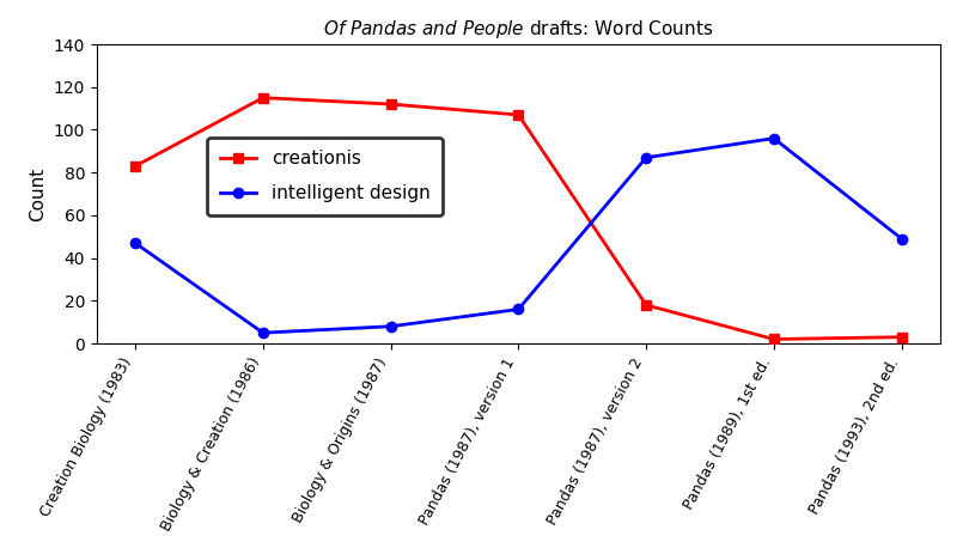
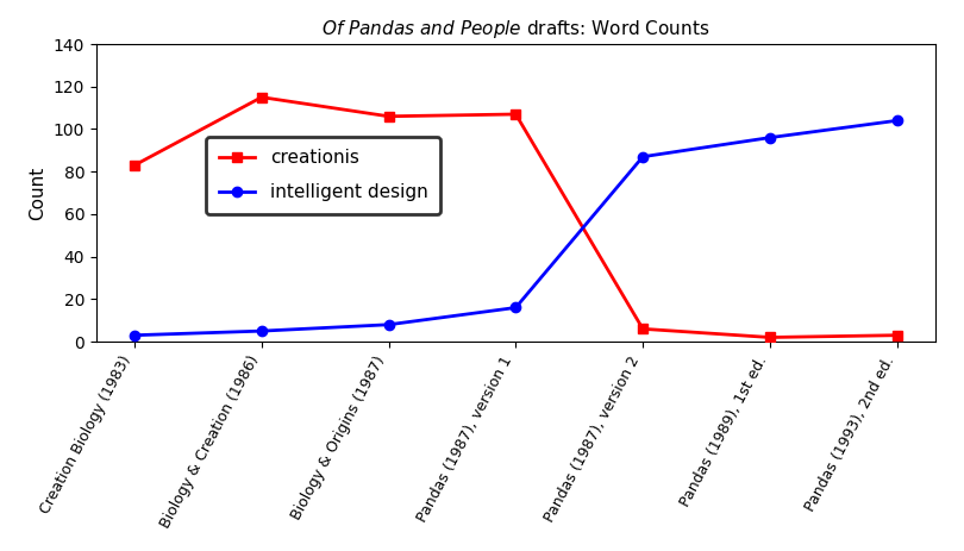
intelligent design/Creation Biology (1983): 47 -> 3
creationis/Biology & Origins (1987): 112 -> 106
creationis/Pandas (1987), version 2: 18 -> 6
intelligent design/Pandas (1993), 2nd ed.: 49 -> 104
